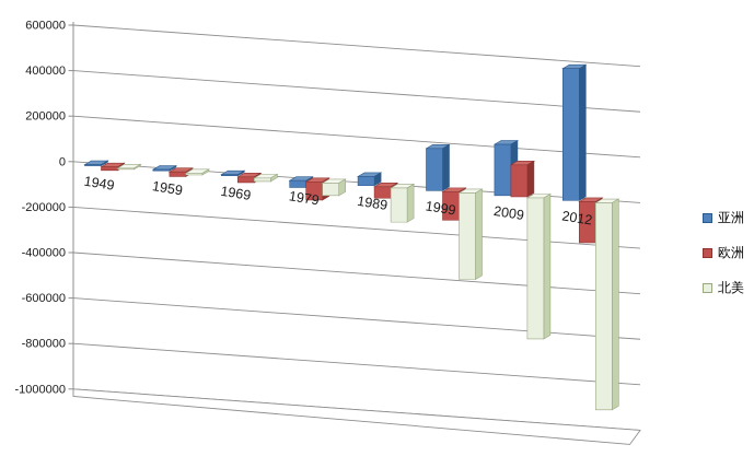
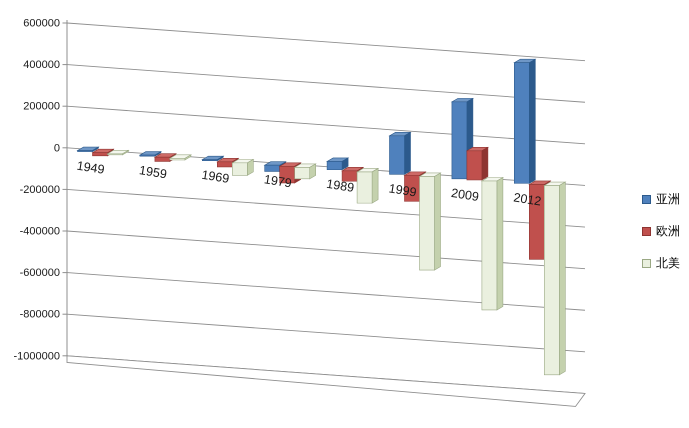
北美/1969: -20000 -> -60000
北美/1999: -380000 -> -450000
亚洲/2009: 220000 -> 370000
欧洲/2012: -180000 -> -360000
